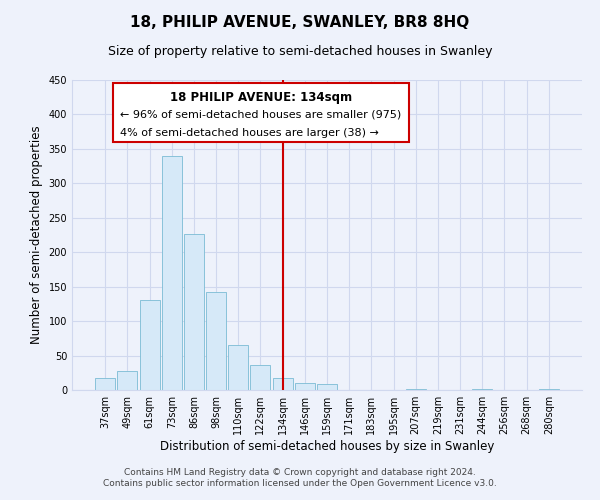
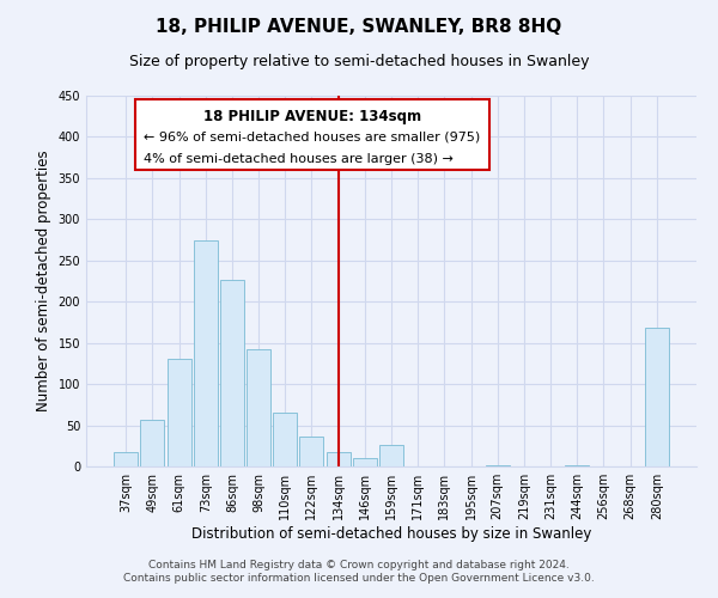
49sqm: 28 -> 56
73sqm: 340 -> 274
159sqm: 9 -> 26
280sqm: 2 -> 168
